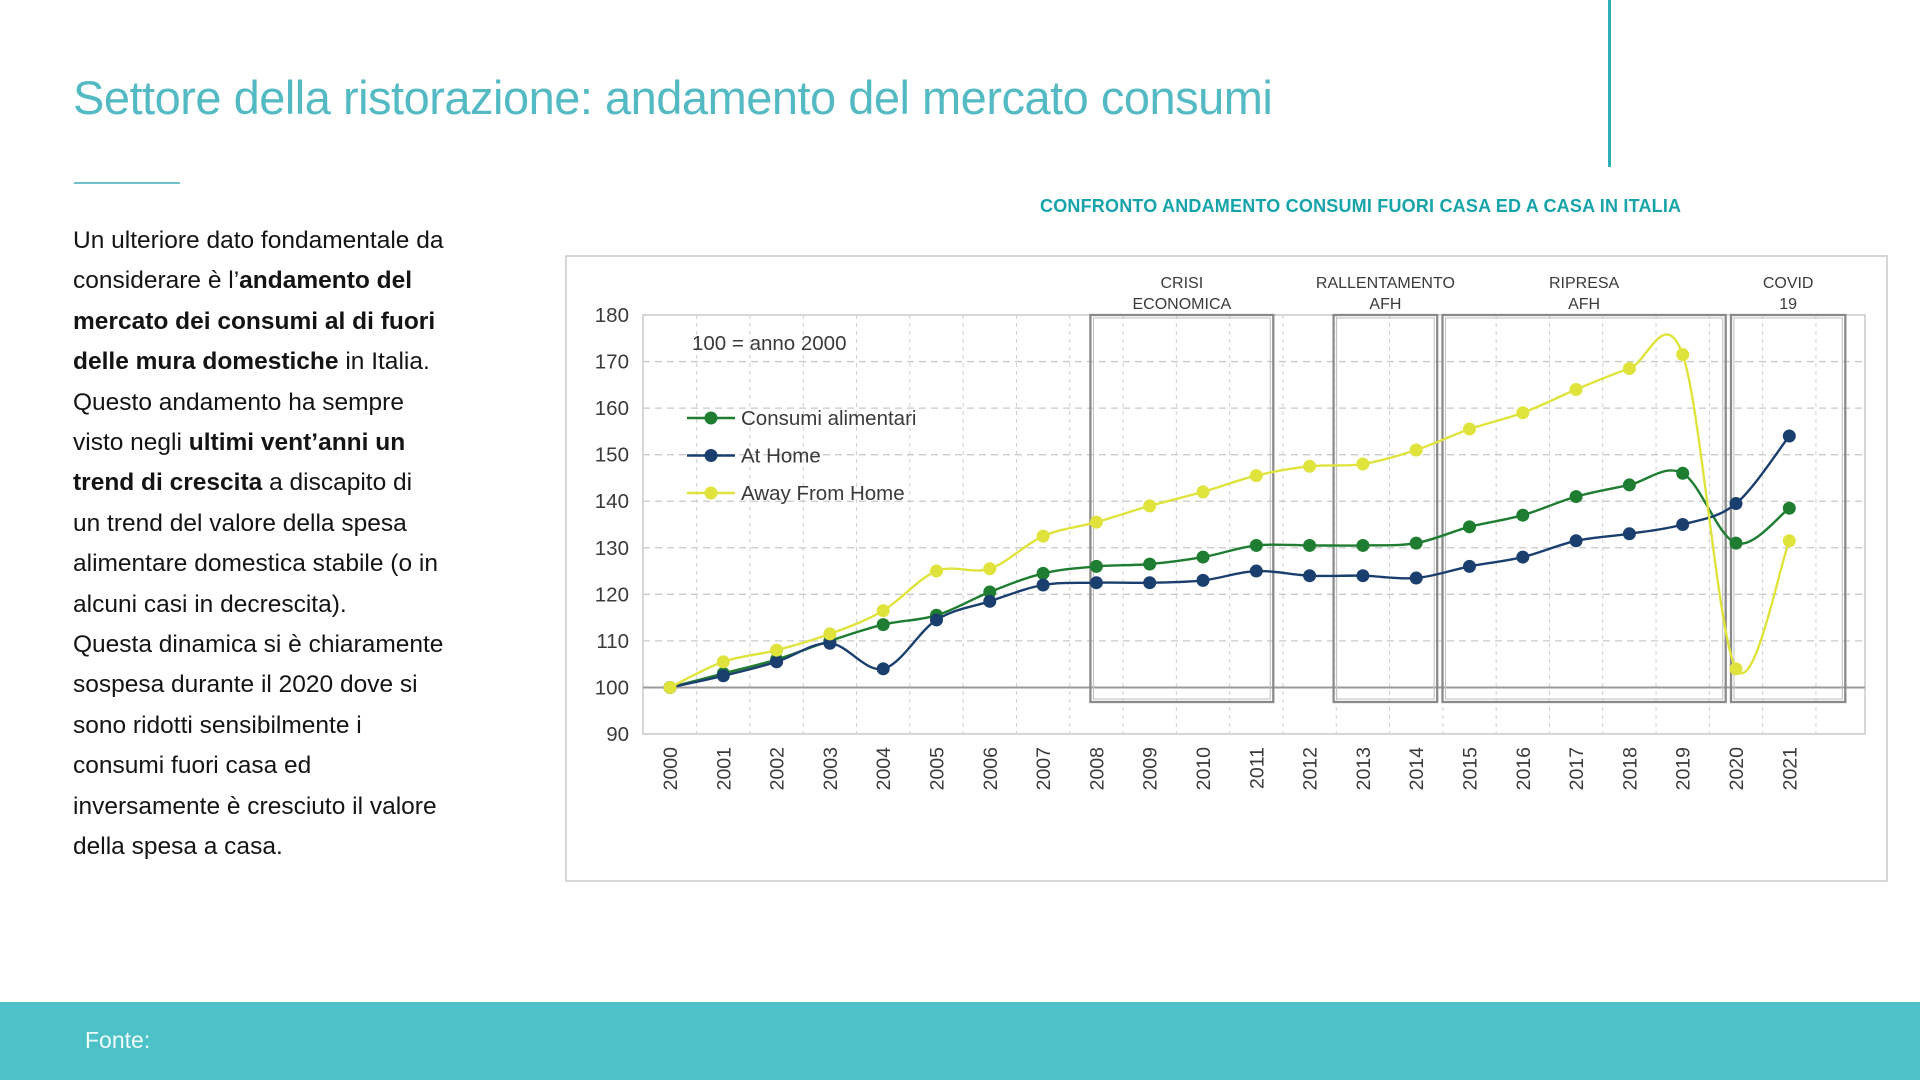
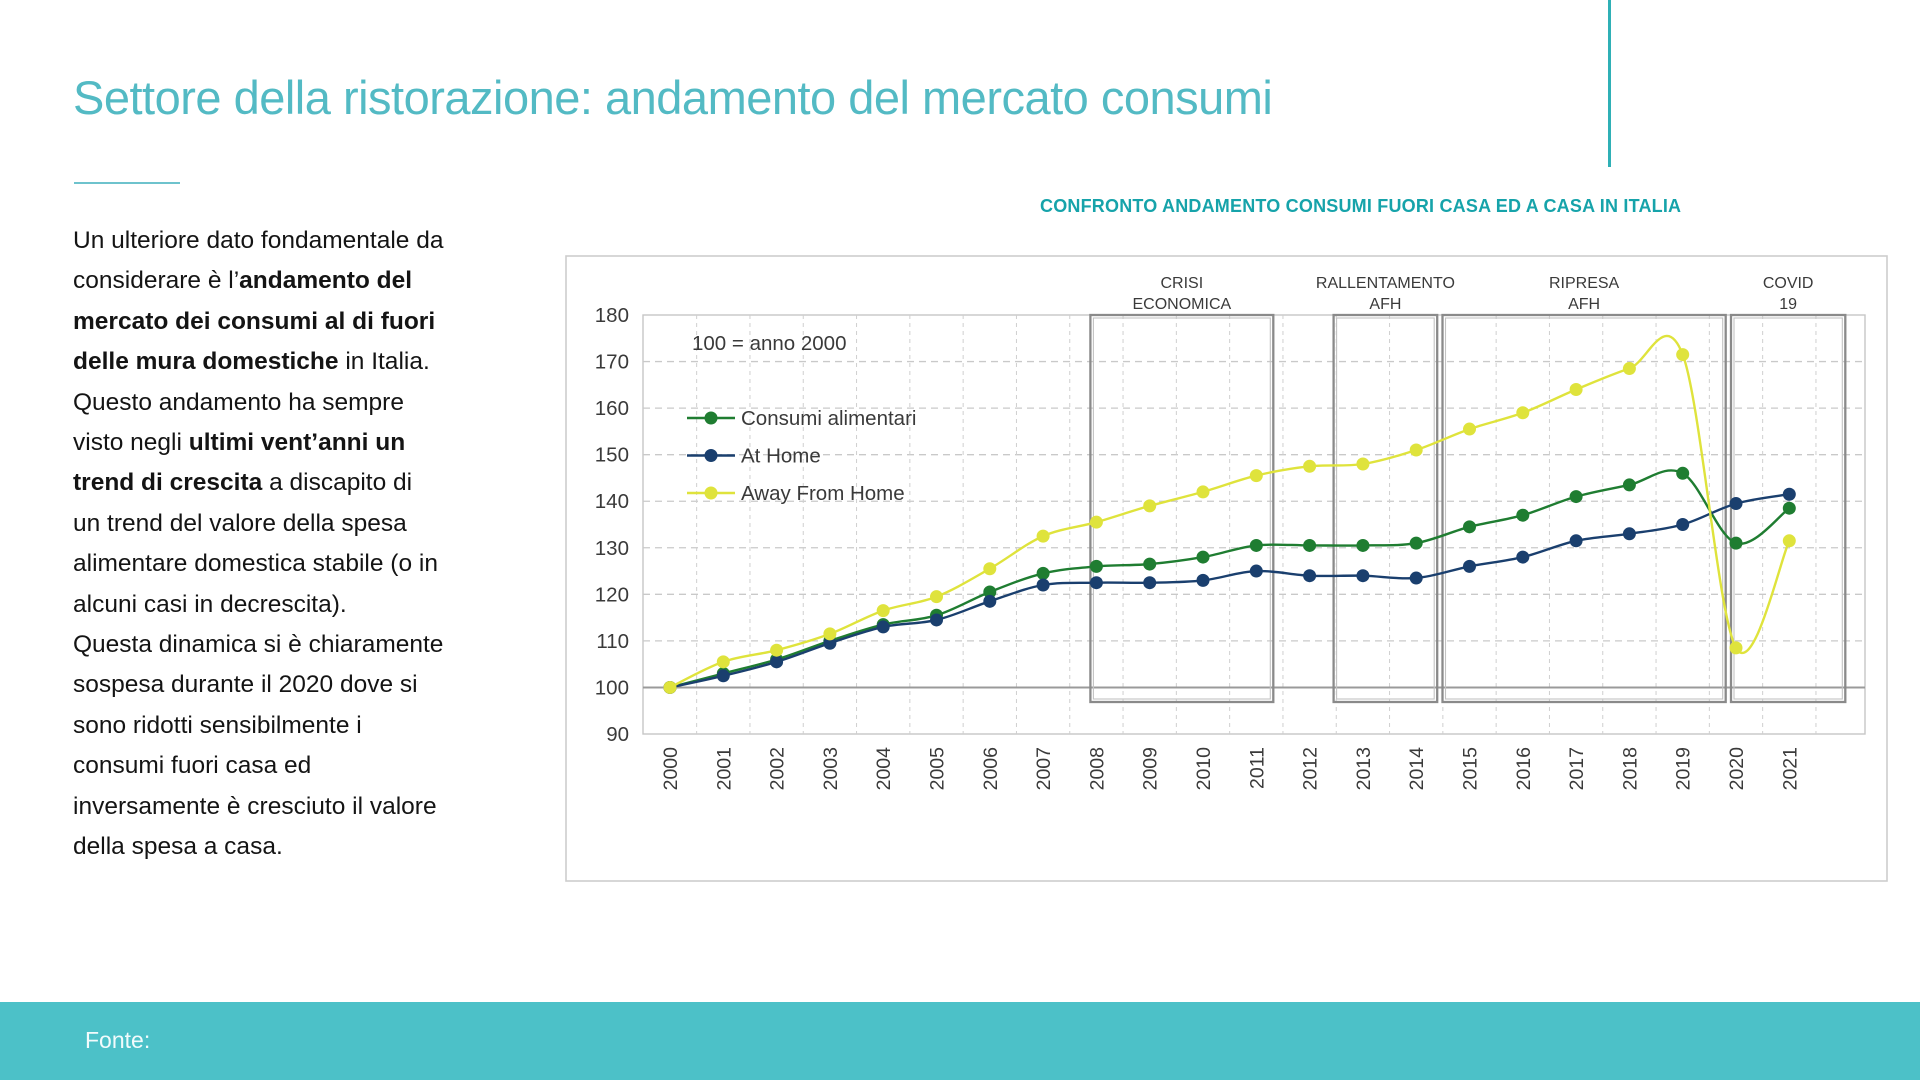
At Home/2004: 104 -> 113
Away From Home/2005: 125 -> 120
Away From Home/2020: 104 -> 108
At Home/2021: 154 -> 142
